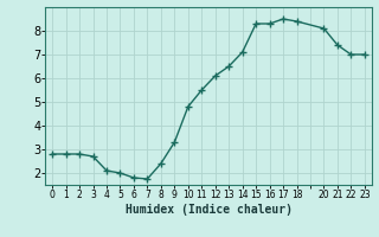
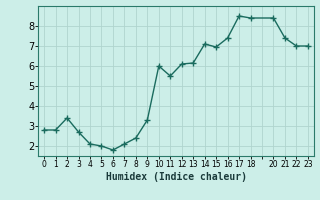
2: 2.80 -> 3.40
7: 1.75 -> 2.10
10: 4.80 -> 6.00
13: 6.50 -> 6.15
15: 8.30 -> 6.95
16: 8.30 -> 7.40
20: 8.10 -> 8.40
